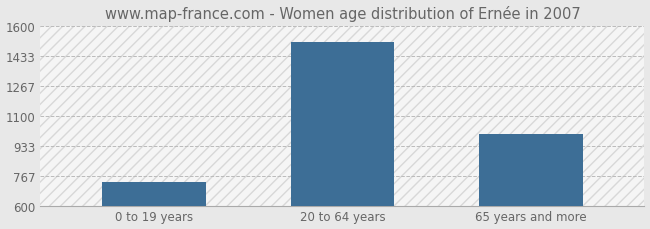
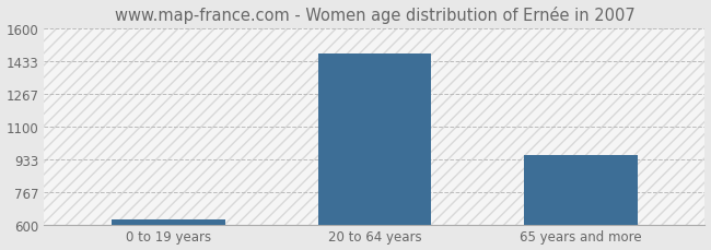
0 to 19 years: 730 -> 630
20 to 64 years: 1510 -> 1470
65 years and more: 1000 -> 950
